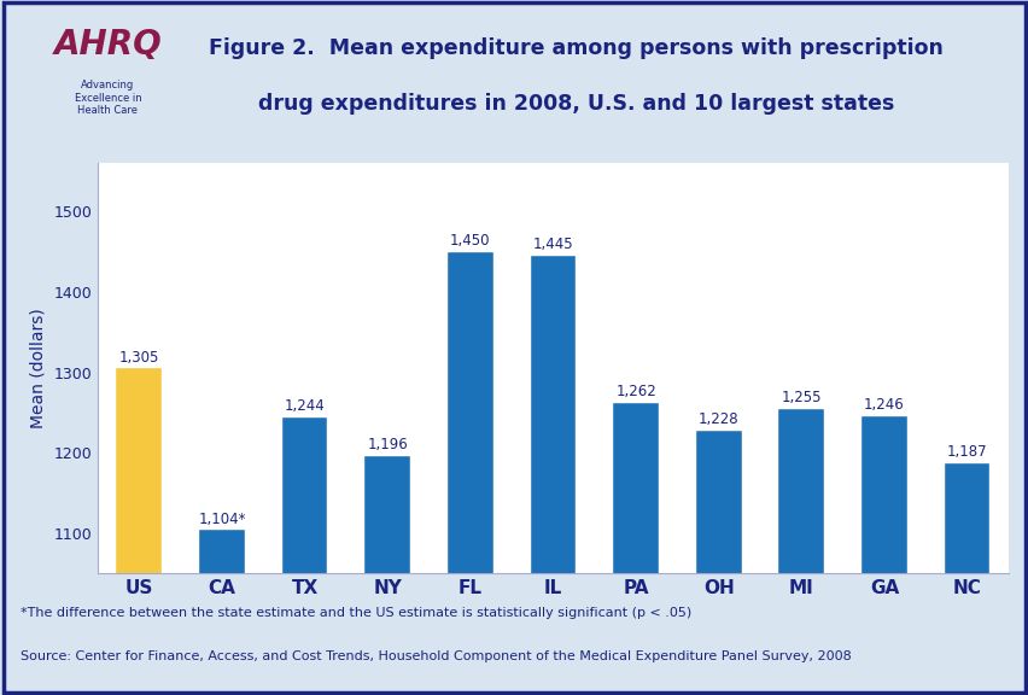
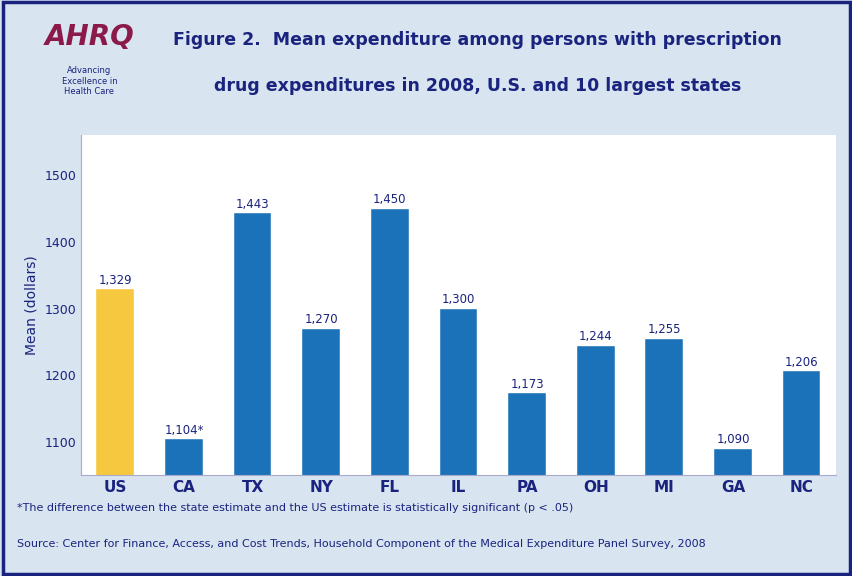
US: 1,305 -> 1,329
TX: 1,244 -> 1,443
NY: 1,196 -> 1,270
IL: 1,445 -> 1,300
PA: 1,262 -> 1,173
OH: 1,228 -> 1,244
GA: 1,246 -> 1,090
NC: 1,187 -> 1,206
